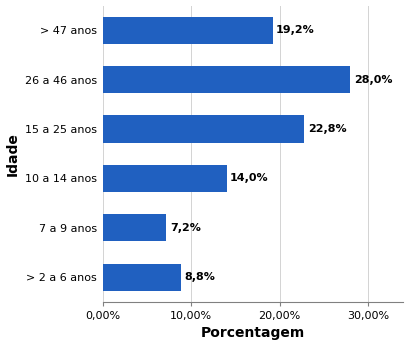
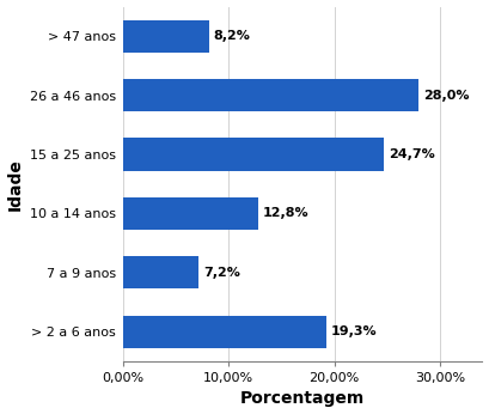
> 47 anos: 19,2% -> 8,2%
15 a 25 anos: 22,8% -> 24,7%
10 a 14 anos: 14,0% -> 12,8%
> 2 a 6 anos: 8,8% -> 19,3%
